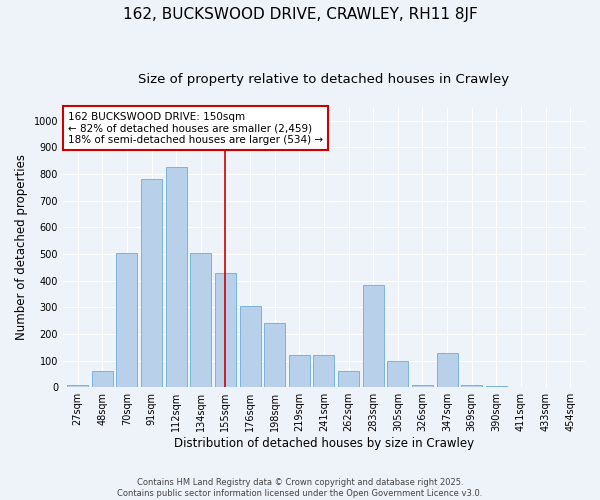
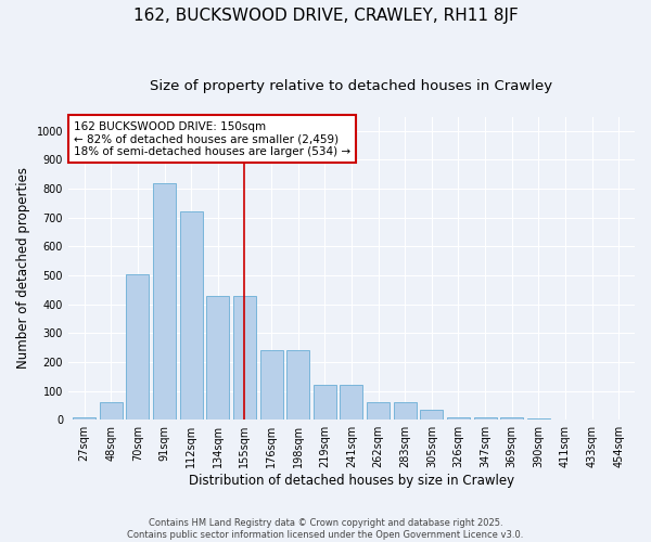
91sqm: 780 -> 820
112sqm: 825 -> 720
134sqm: 505 -> 430
176sqm: 305 -> 240
283sqm: 385 -> 60
305sqm: 100 -> 35
347sqm: 130 -> 10
